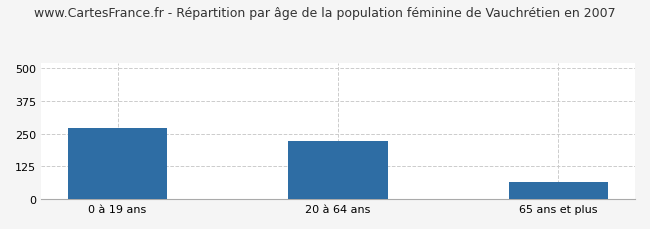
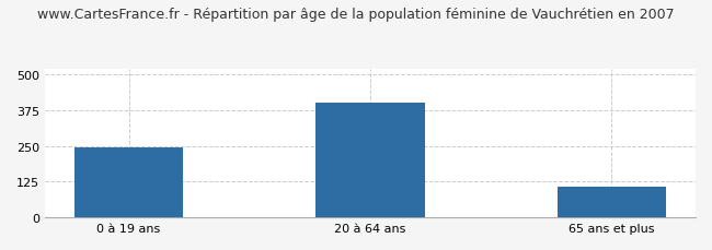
0 à 19 ans: 270 -> 243
20 à 64 ans: 220 -> 400
65 ans et plus: 65 -> 107
